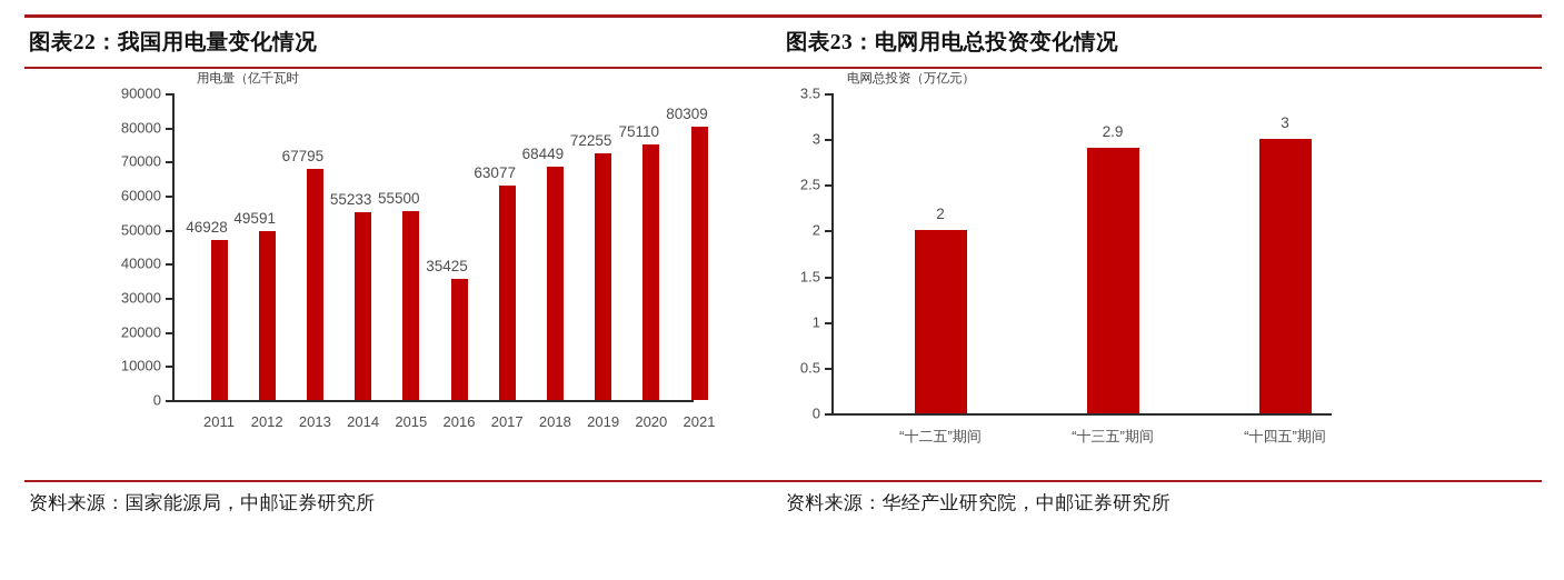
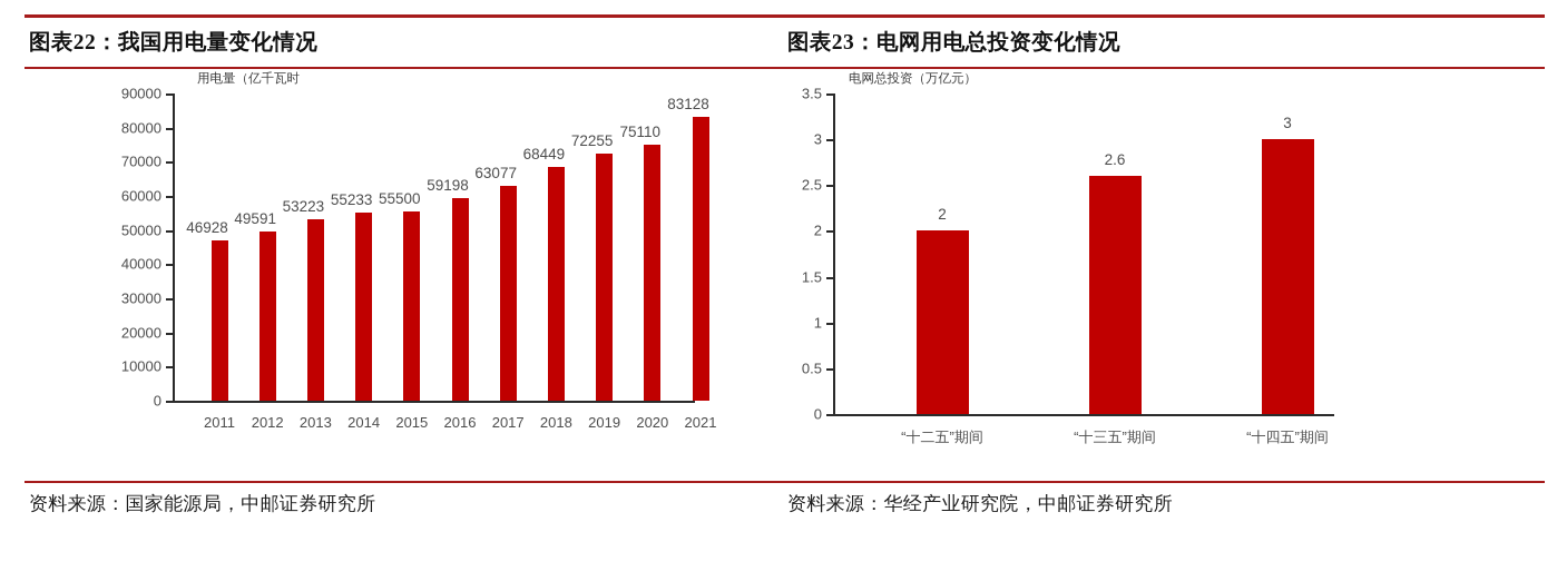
图表22：我国用电量变化情况/2013: 67795 -> 53223
图表22：我国用电量变化情况/2016: 35425 -> 59198
图表22：我国用电量变化情况/2021: 80309 -> 83128
图表23：电网用电总投资变化情况/“十三五”期间: 2.9 -> 2.6
